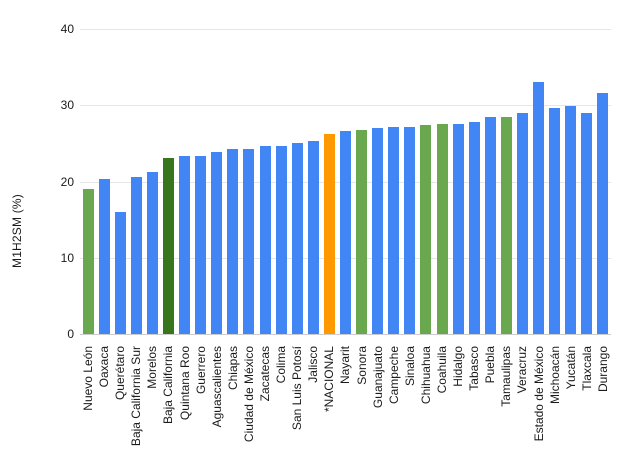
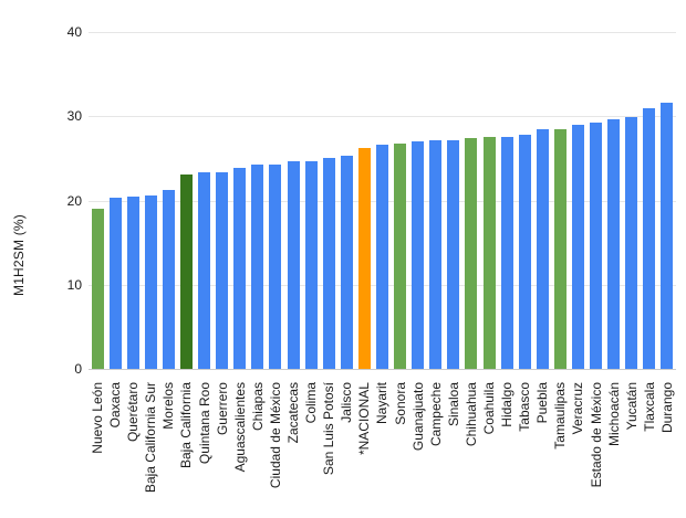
Querétaro: 16 -> 20
Estado de México: 33 -> 29
Tlaxcala: 29 -> 31
